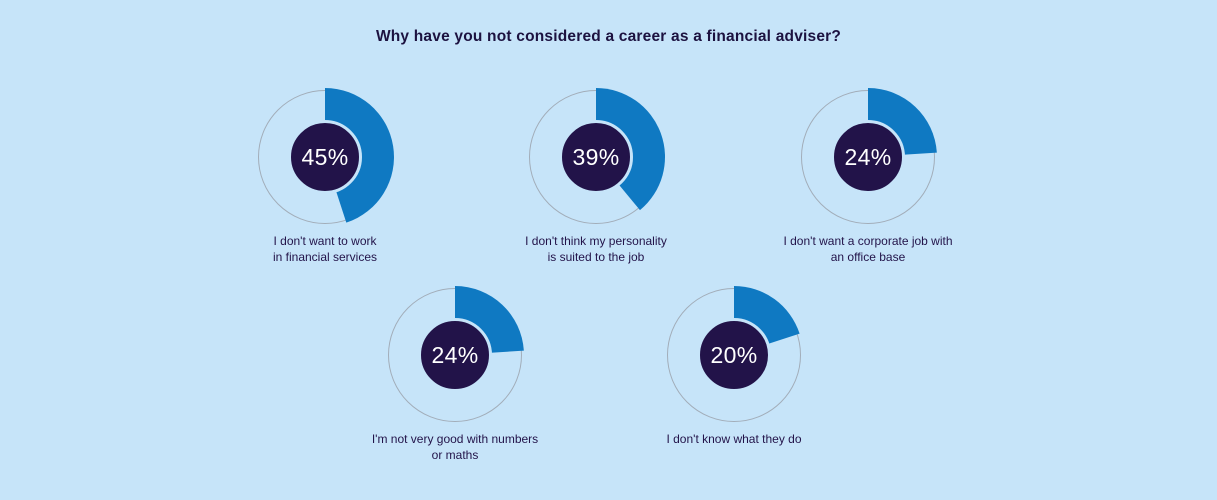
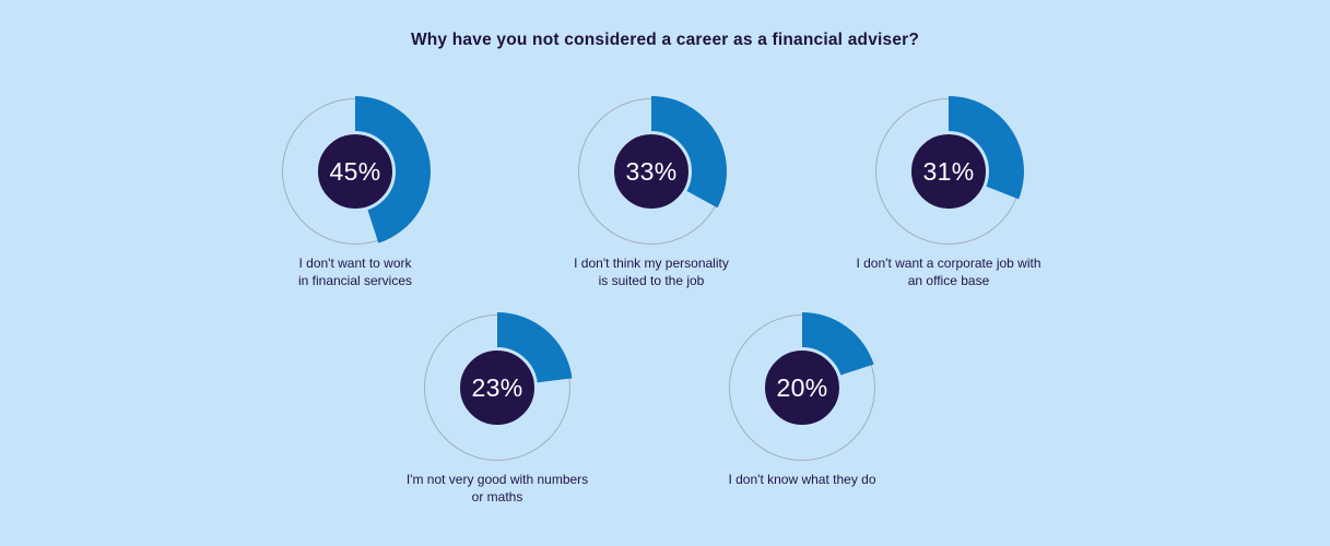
I don't think my personality is suited to the job: 39% -> 33%
I don't want a corporate job with an office base: 24% -> 31%
I'm not very good with numbers or maths: 24% -> 23%
